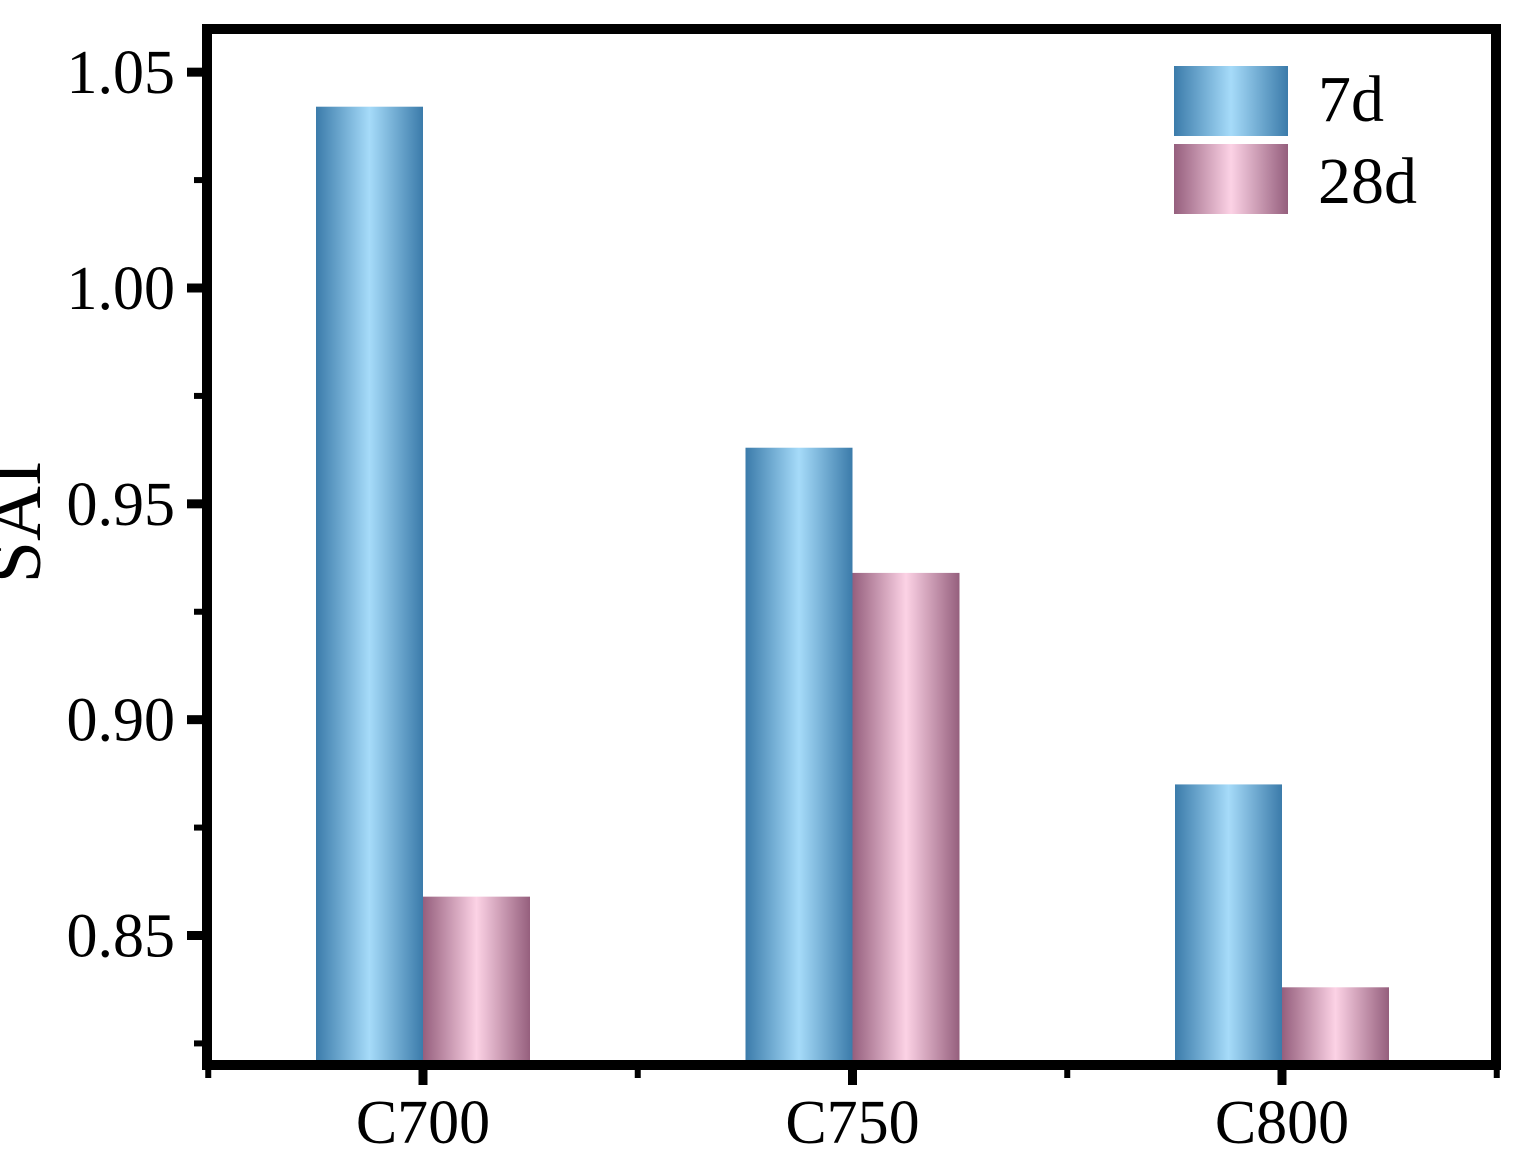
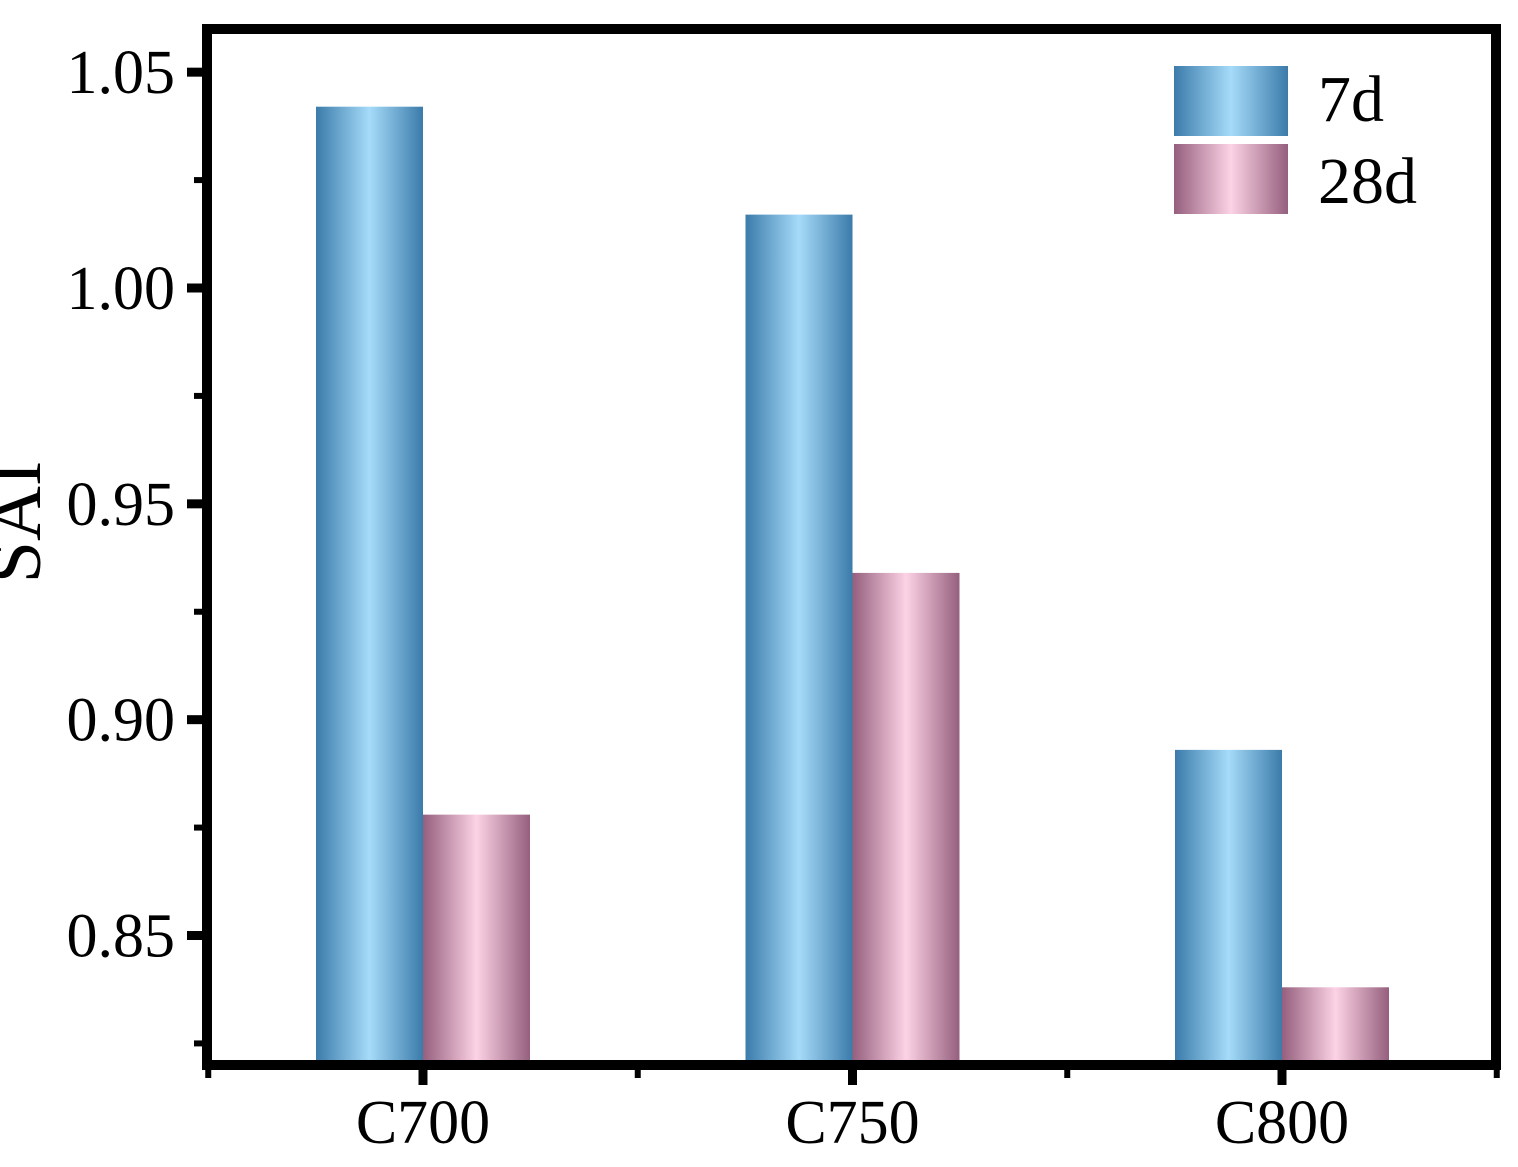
28d/C700: 0.859 -> 0.878
7d/C750: 0.963 -> 1.017
7d/C800: 0.885 -> 0.893
